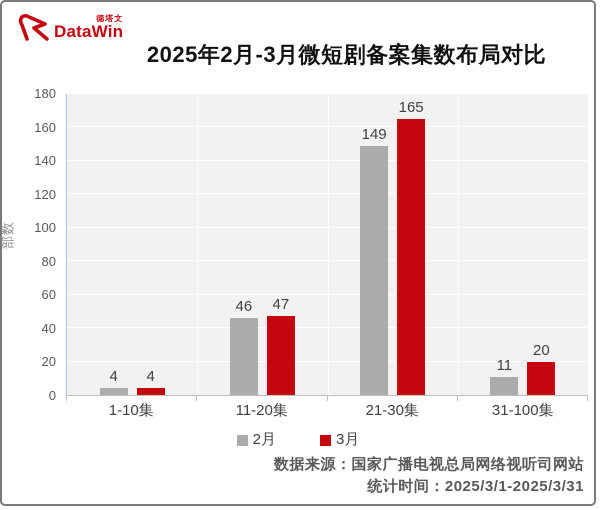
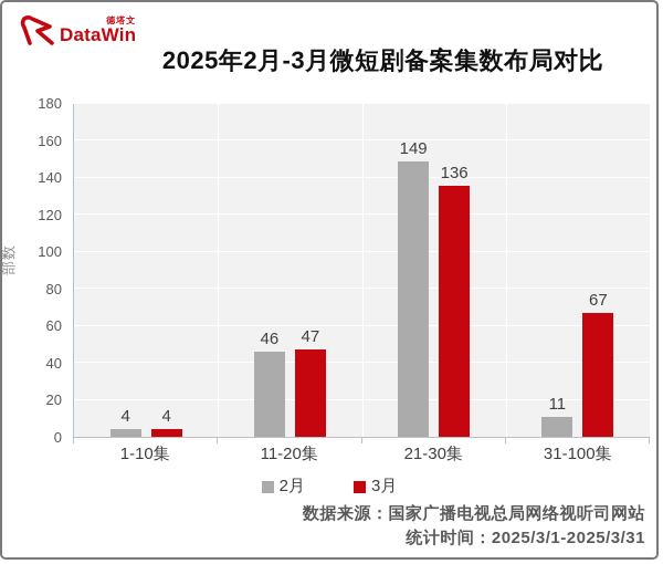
3月/21-30集: 165 -> 136
3月/31-100集: 20 -> 67
